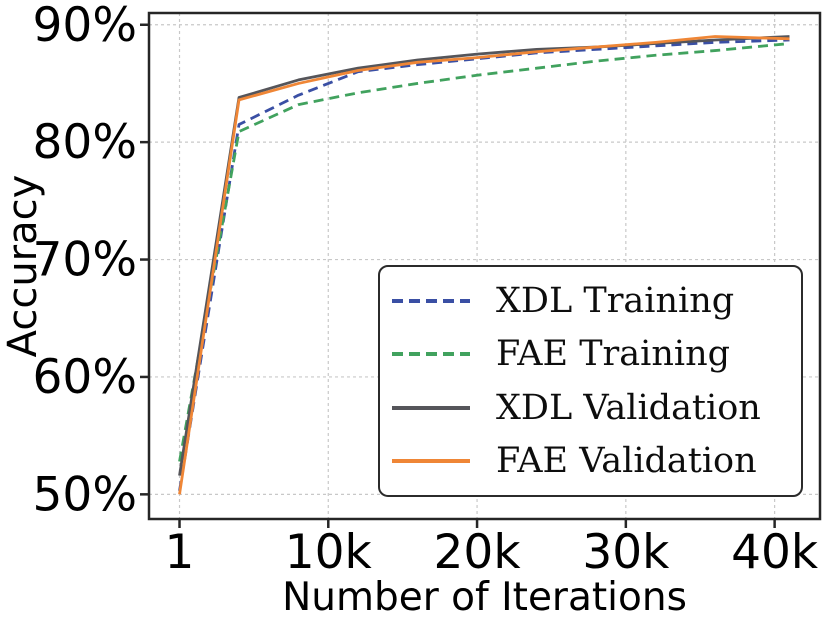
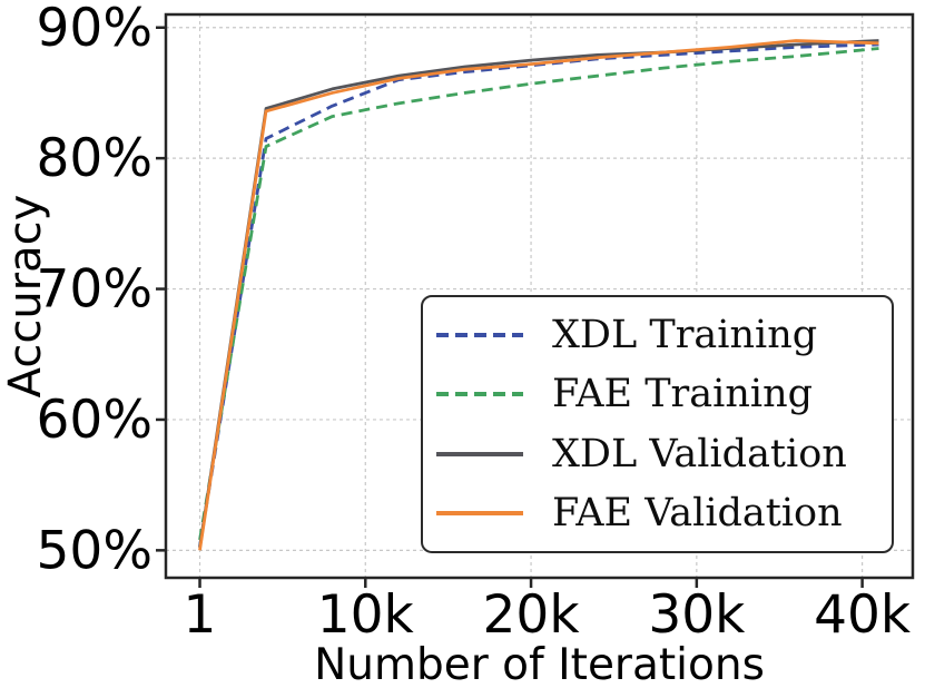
FAE Training/1: 52.8% -> 50.8%
XDL Validation/1: 51.6% -> 50.2%
